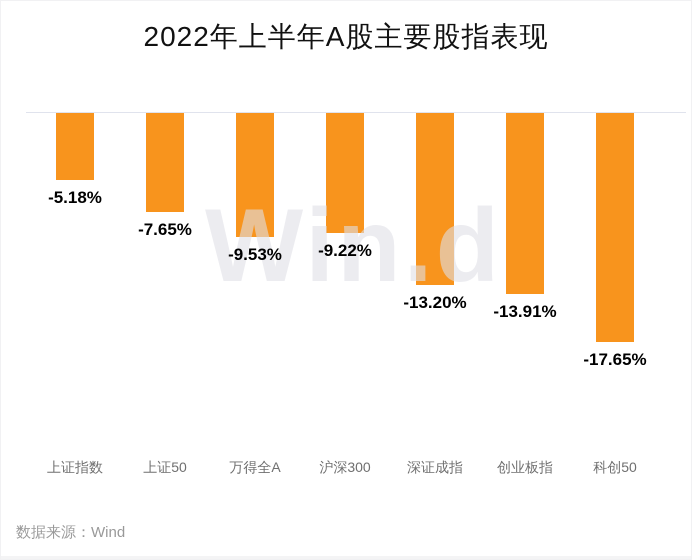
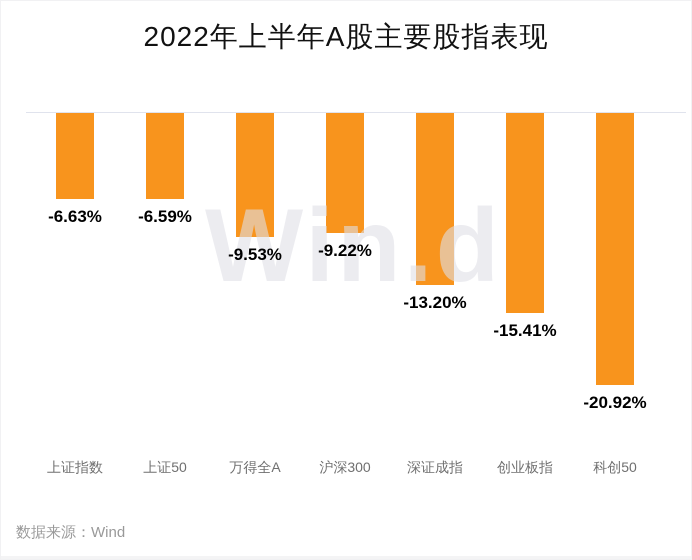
上证指数: -5.18% -> -6.63%
上证50: -7.65% -> -6.59%
创业板指: -13.91% -> -15.41%
科创50: -17.65% -> -20.92%
